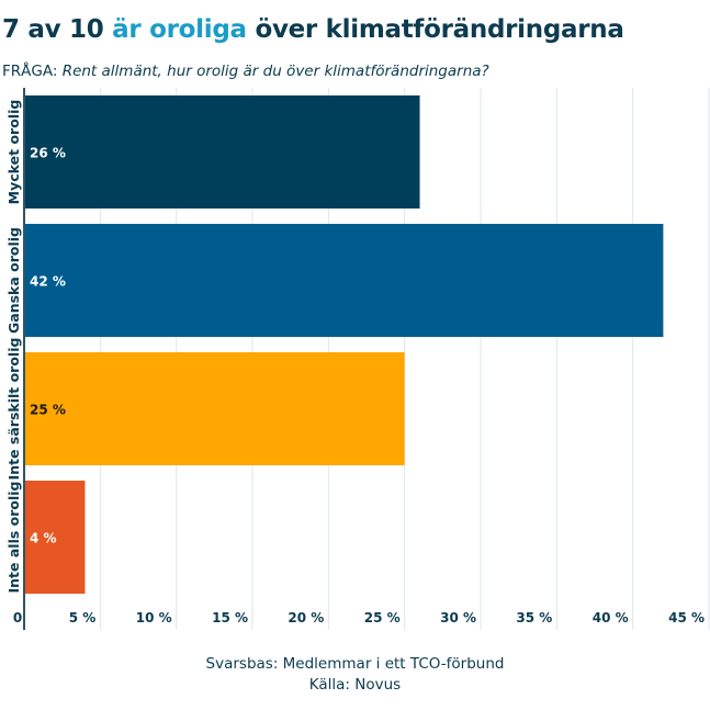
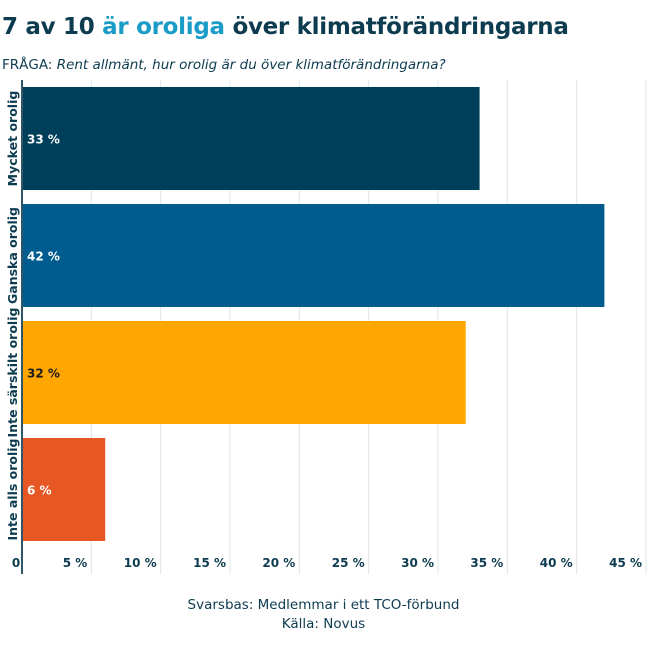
Mycket orolig: 26 -> 33
Inte särskilt orolig: 25 -> 32
Inte alls orolig: 4 -> 6
